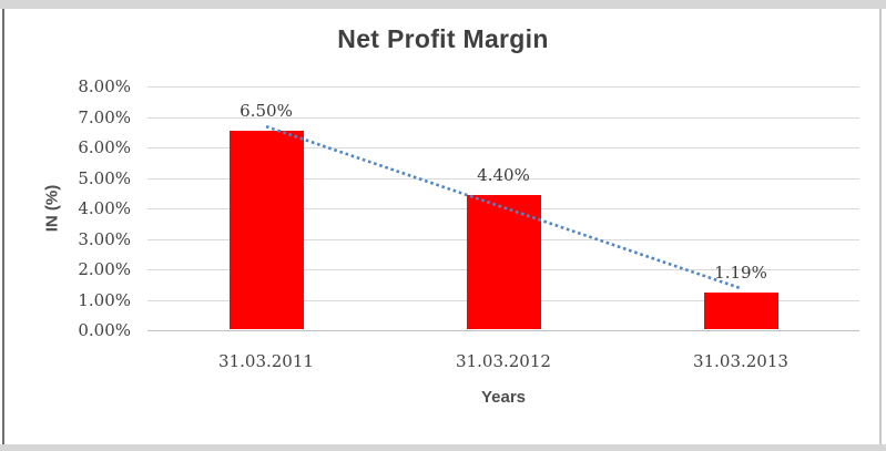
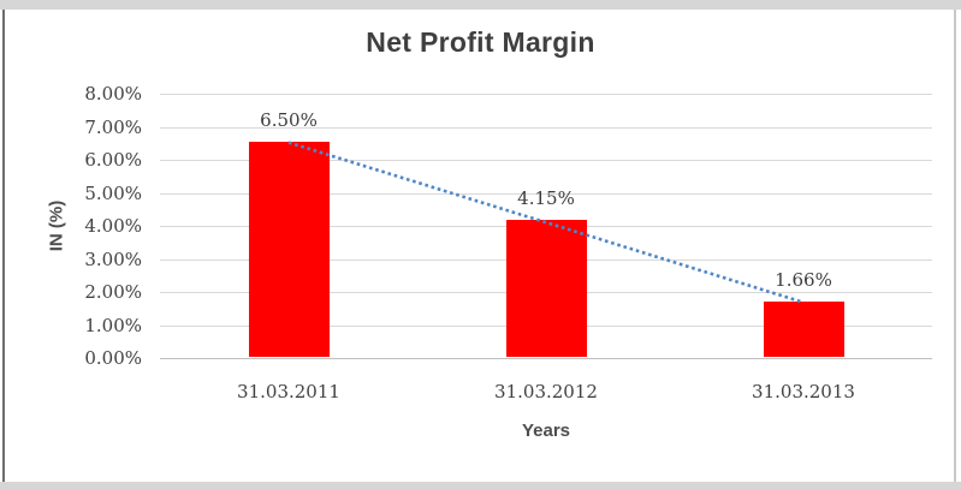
31.03.2012: 4.40% -> 4.15%
31.03.2013: 1.19% -> 1.66%
